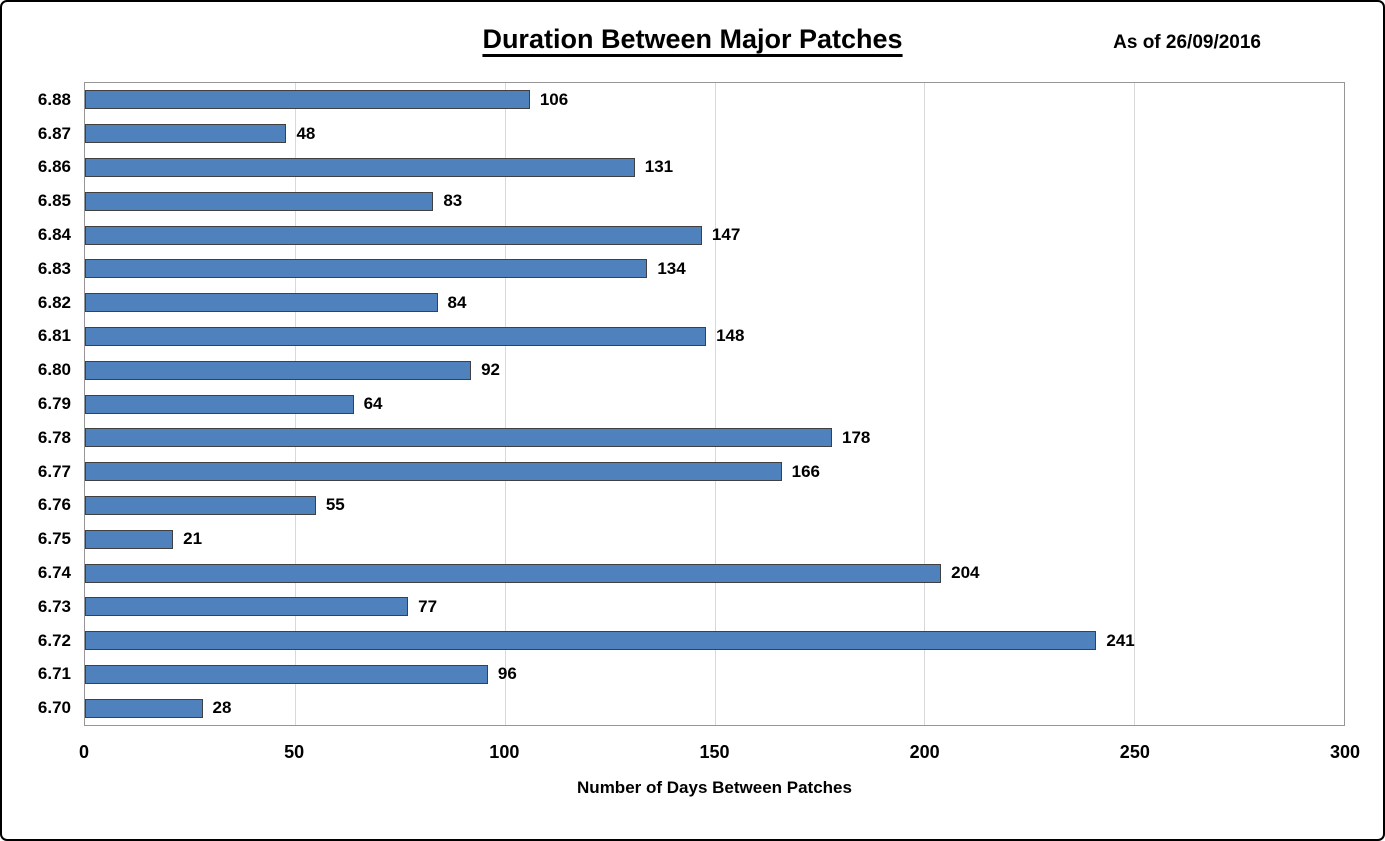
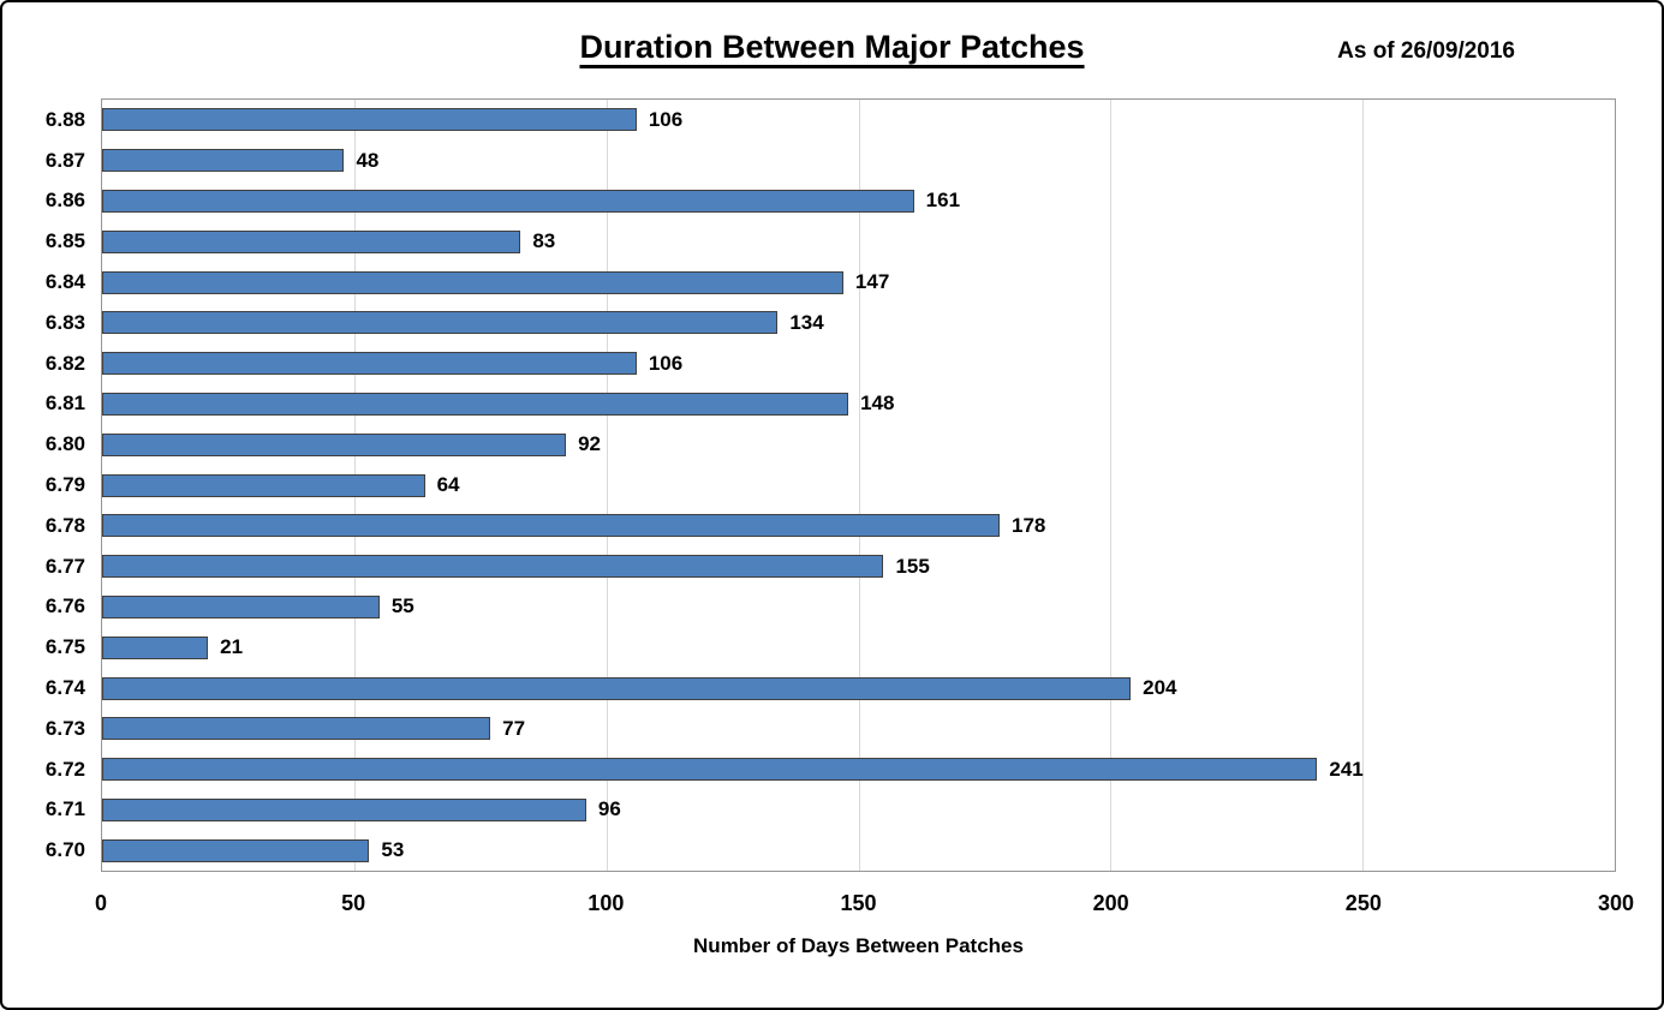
6.86: 131 -> 161
6.82: 84 -> 106
6.77: 166 -> 155
6.70: 28 -> 53
